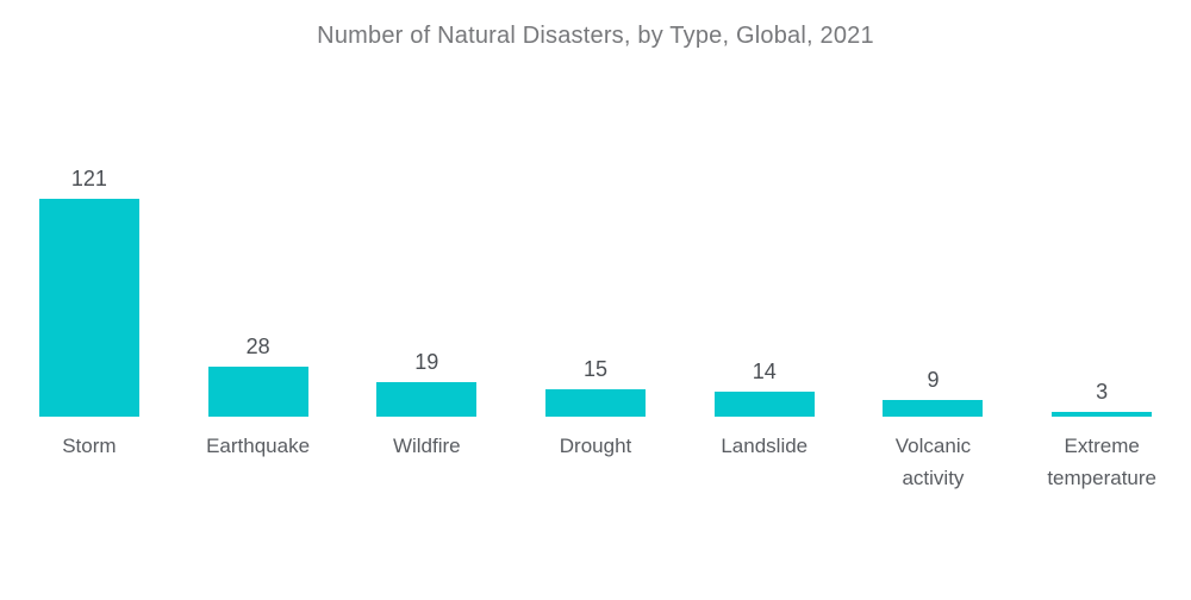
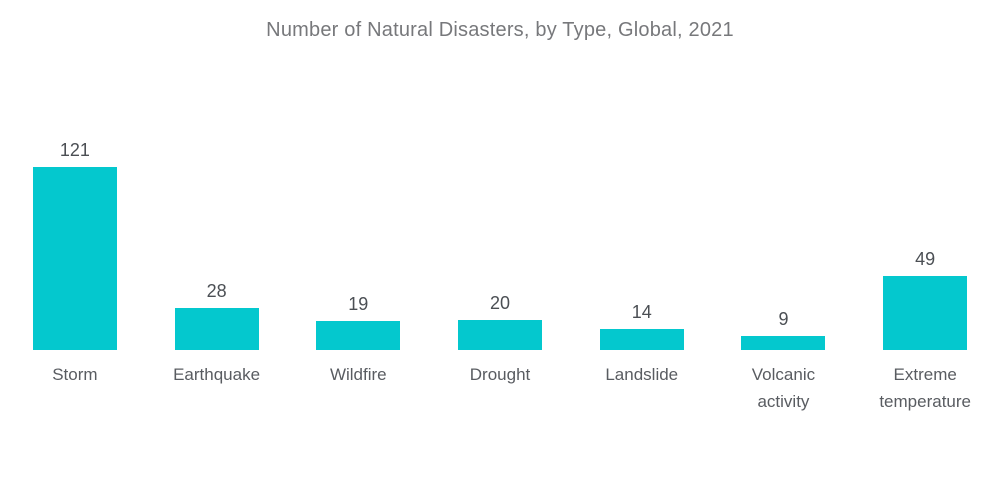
Drought: 15 -> 20
Extreme temperature: 3 -> 49
